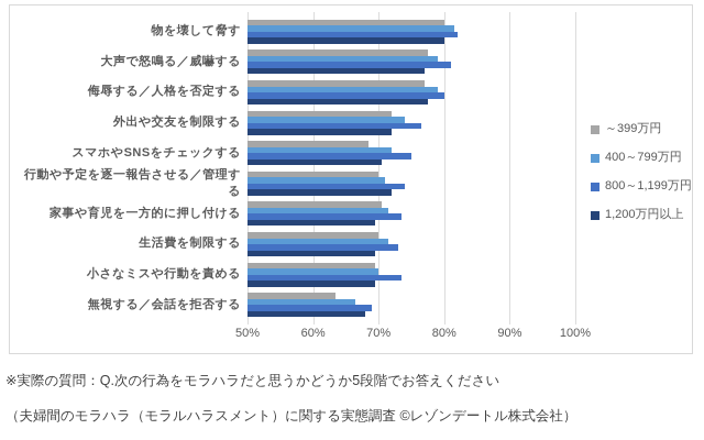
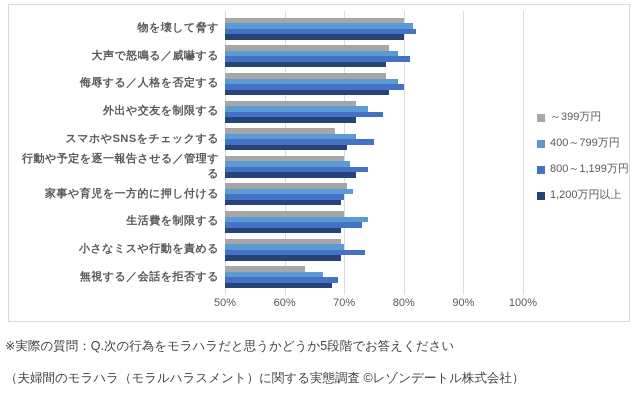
800～1,199万円/家事や育児を一方的に押し付ける: 74% -> 70%
400～799万円/生活費を制限する: 72% -> 74%
